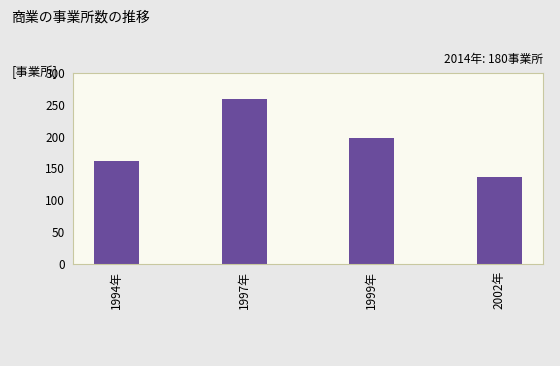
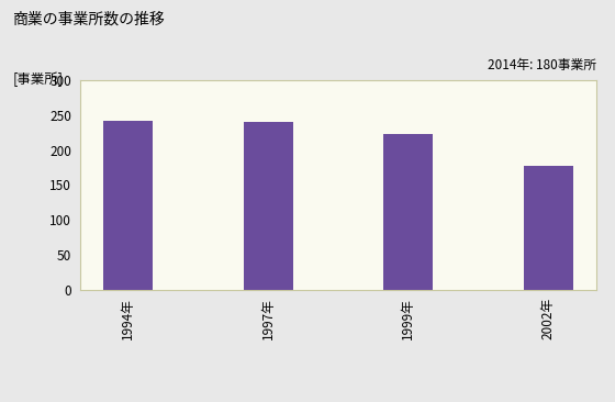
1994年: 162 -> 242
1997年: 260 -> 240
1999年: 198 -> 223
2002年: 136 -> 178
